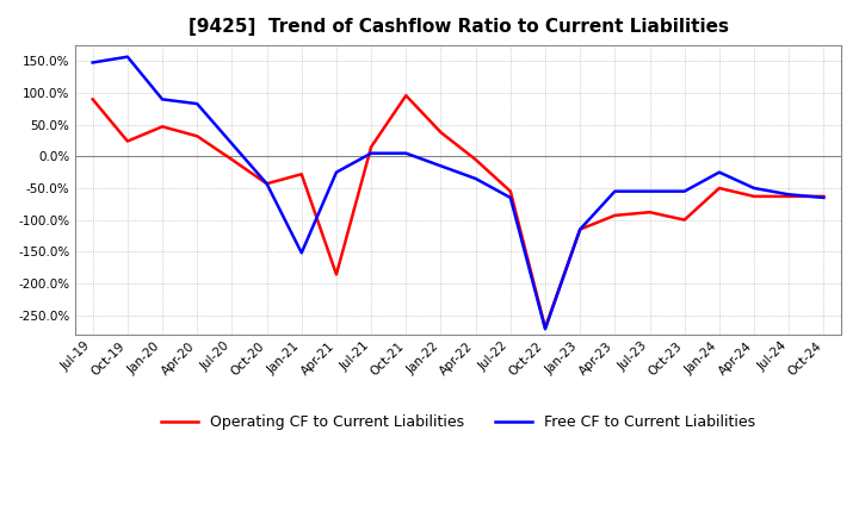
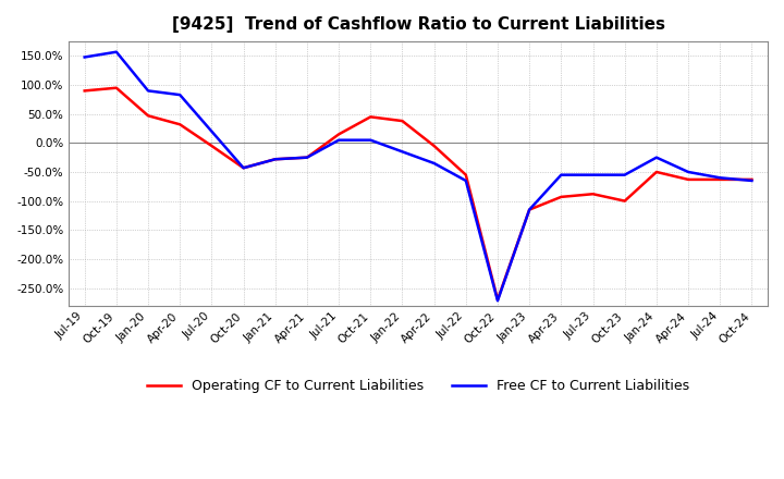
Operating CF to Current Liabilities/Oct-19: 24% -> 95%
Free CF to Current Liabilities/Jan-21: -152% -> -28%
Operating CF to Current Liabilities/Apr-21: -186% -> -25%
Operating CF to Current Liabilities/Oct-21: 96% -> 45%
